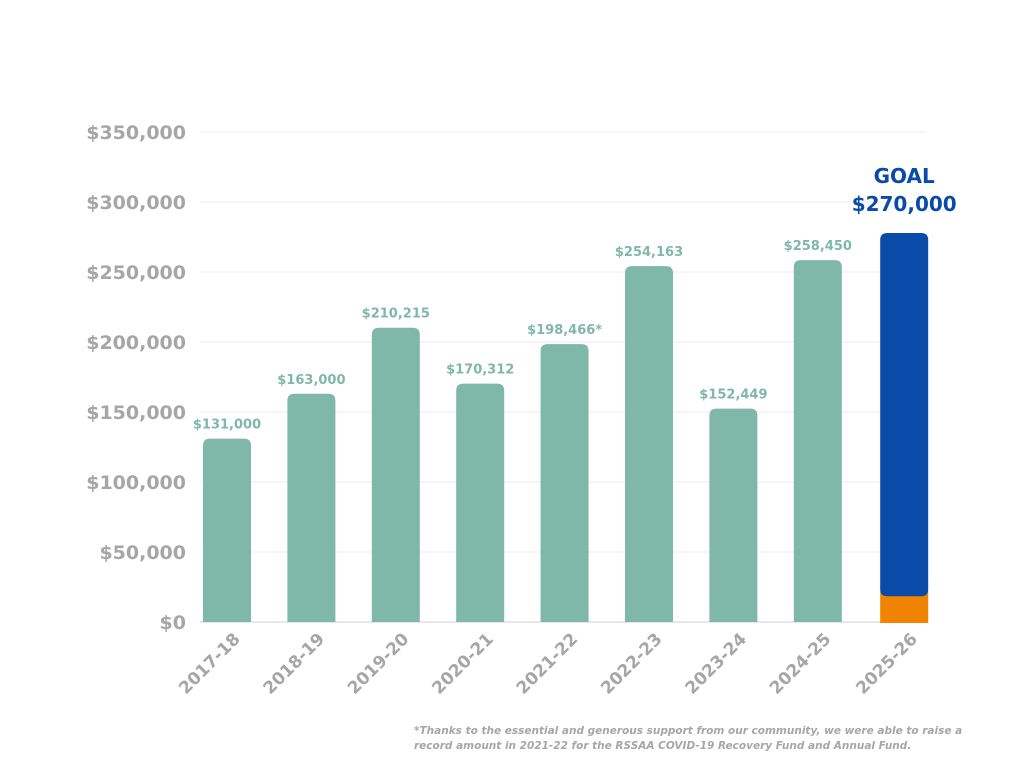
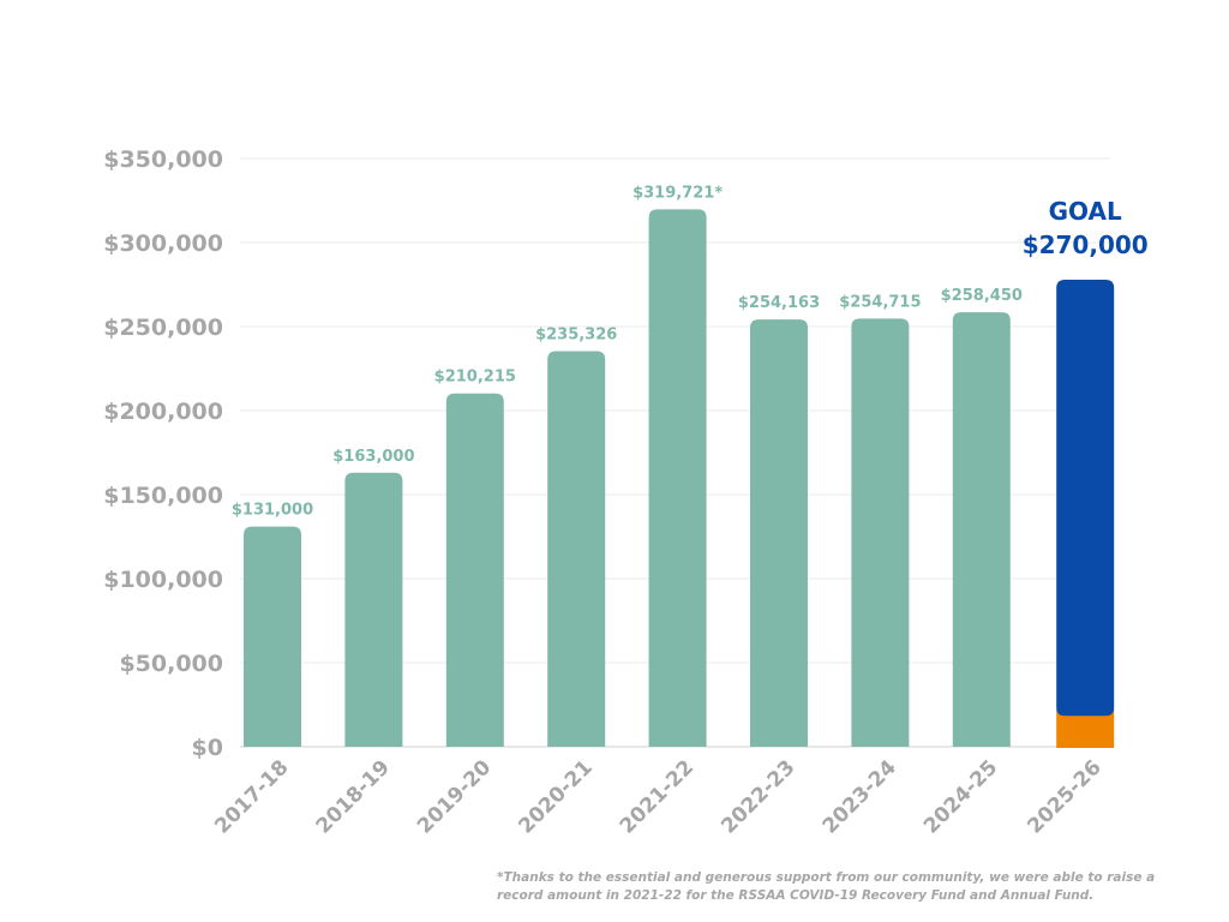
2020-21: $170,312 -> $235,326
2021-22: 198,466 -> 319,721
2023-24: $152,449 -> $254,715
